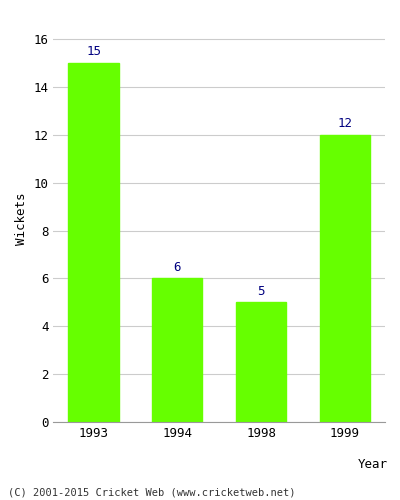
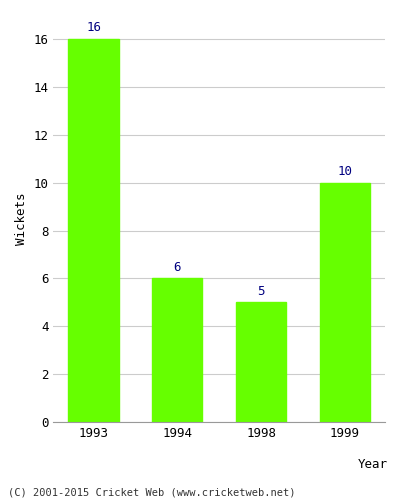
1993: 15 -> 16
1999: 12 -> 10
